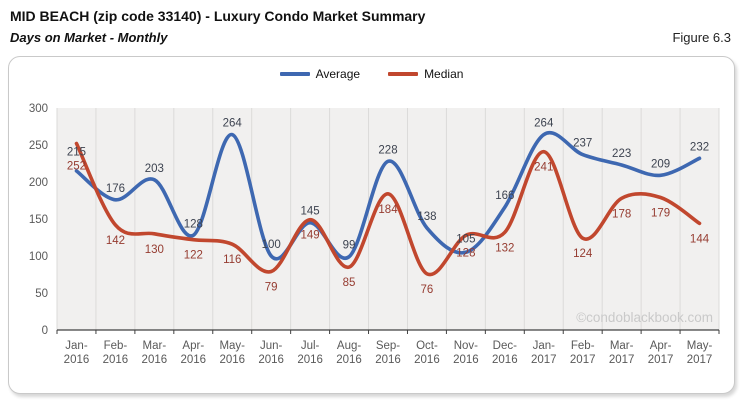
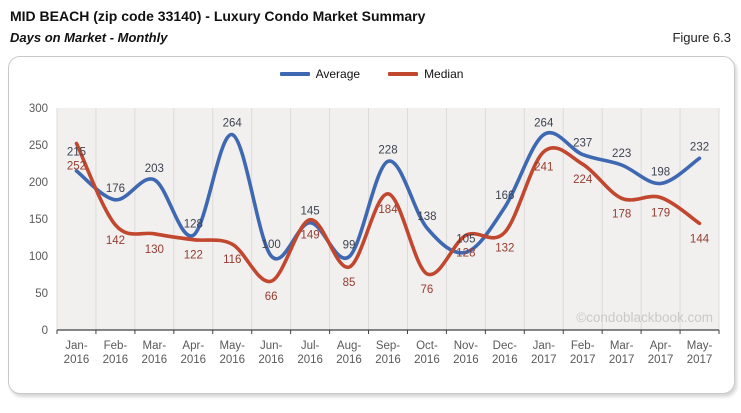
Median/Jun-2016: 79 -> 66
Median/Feb-2017: 124 -> 224
Average/Apr-2017: 209 -> 198
